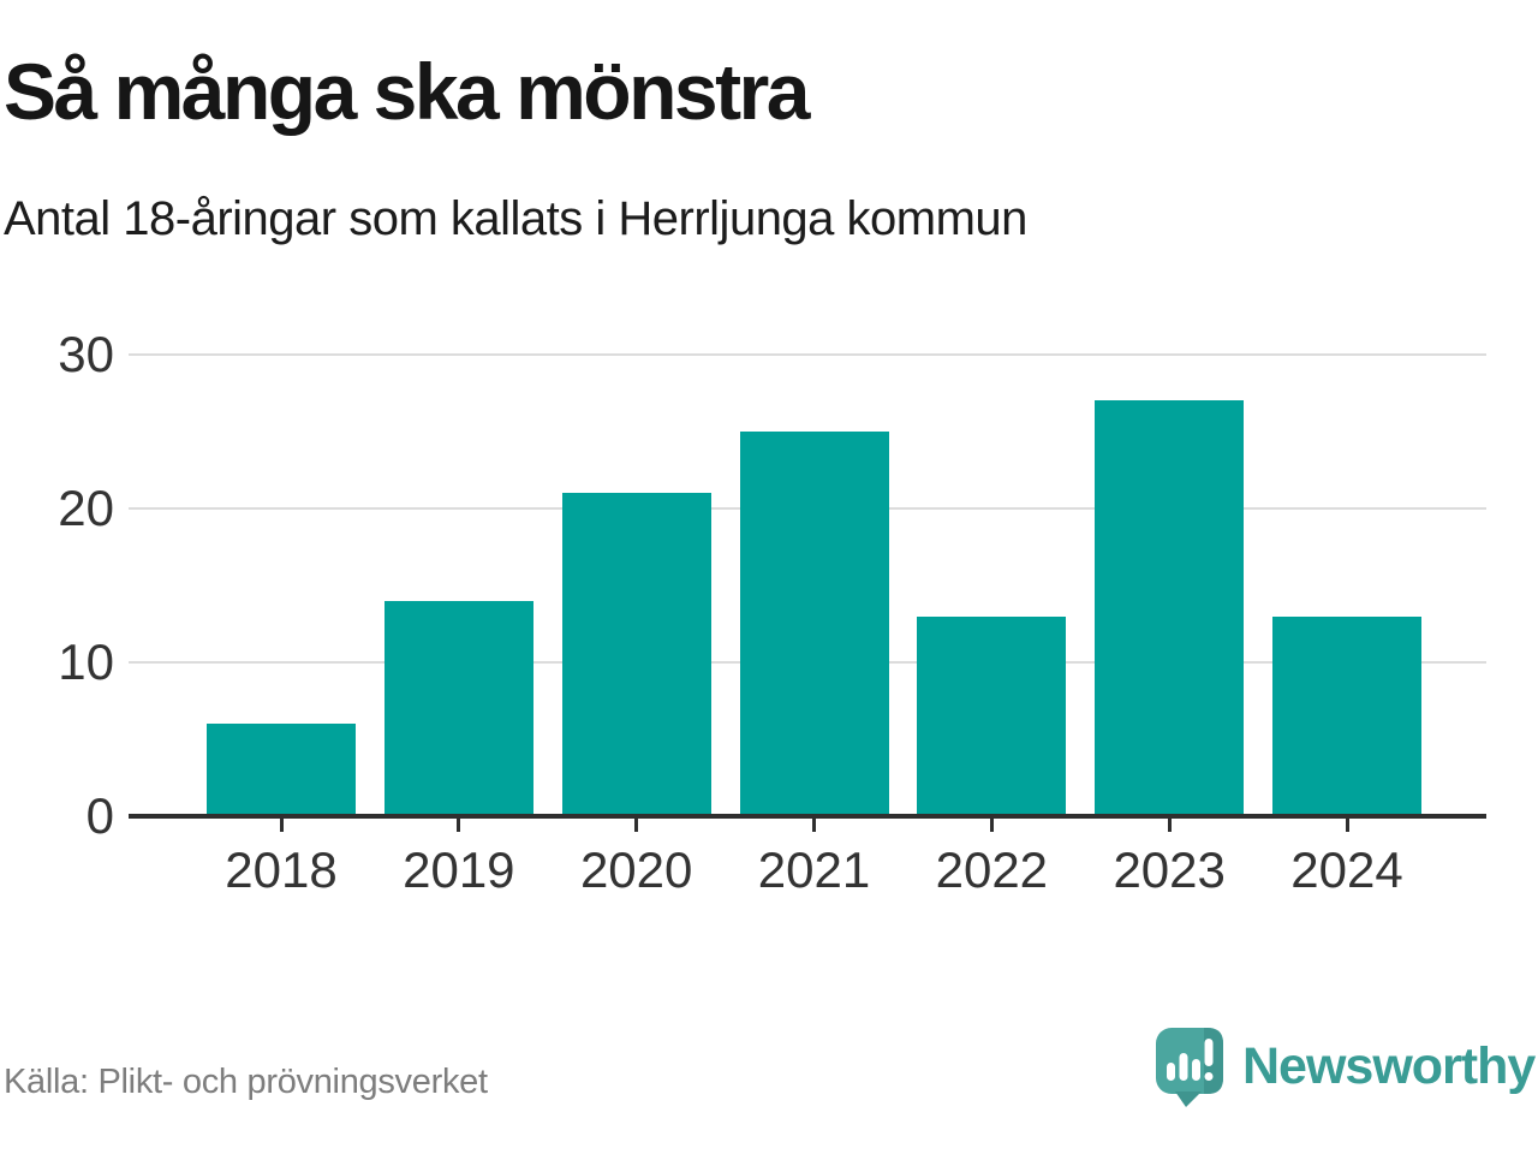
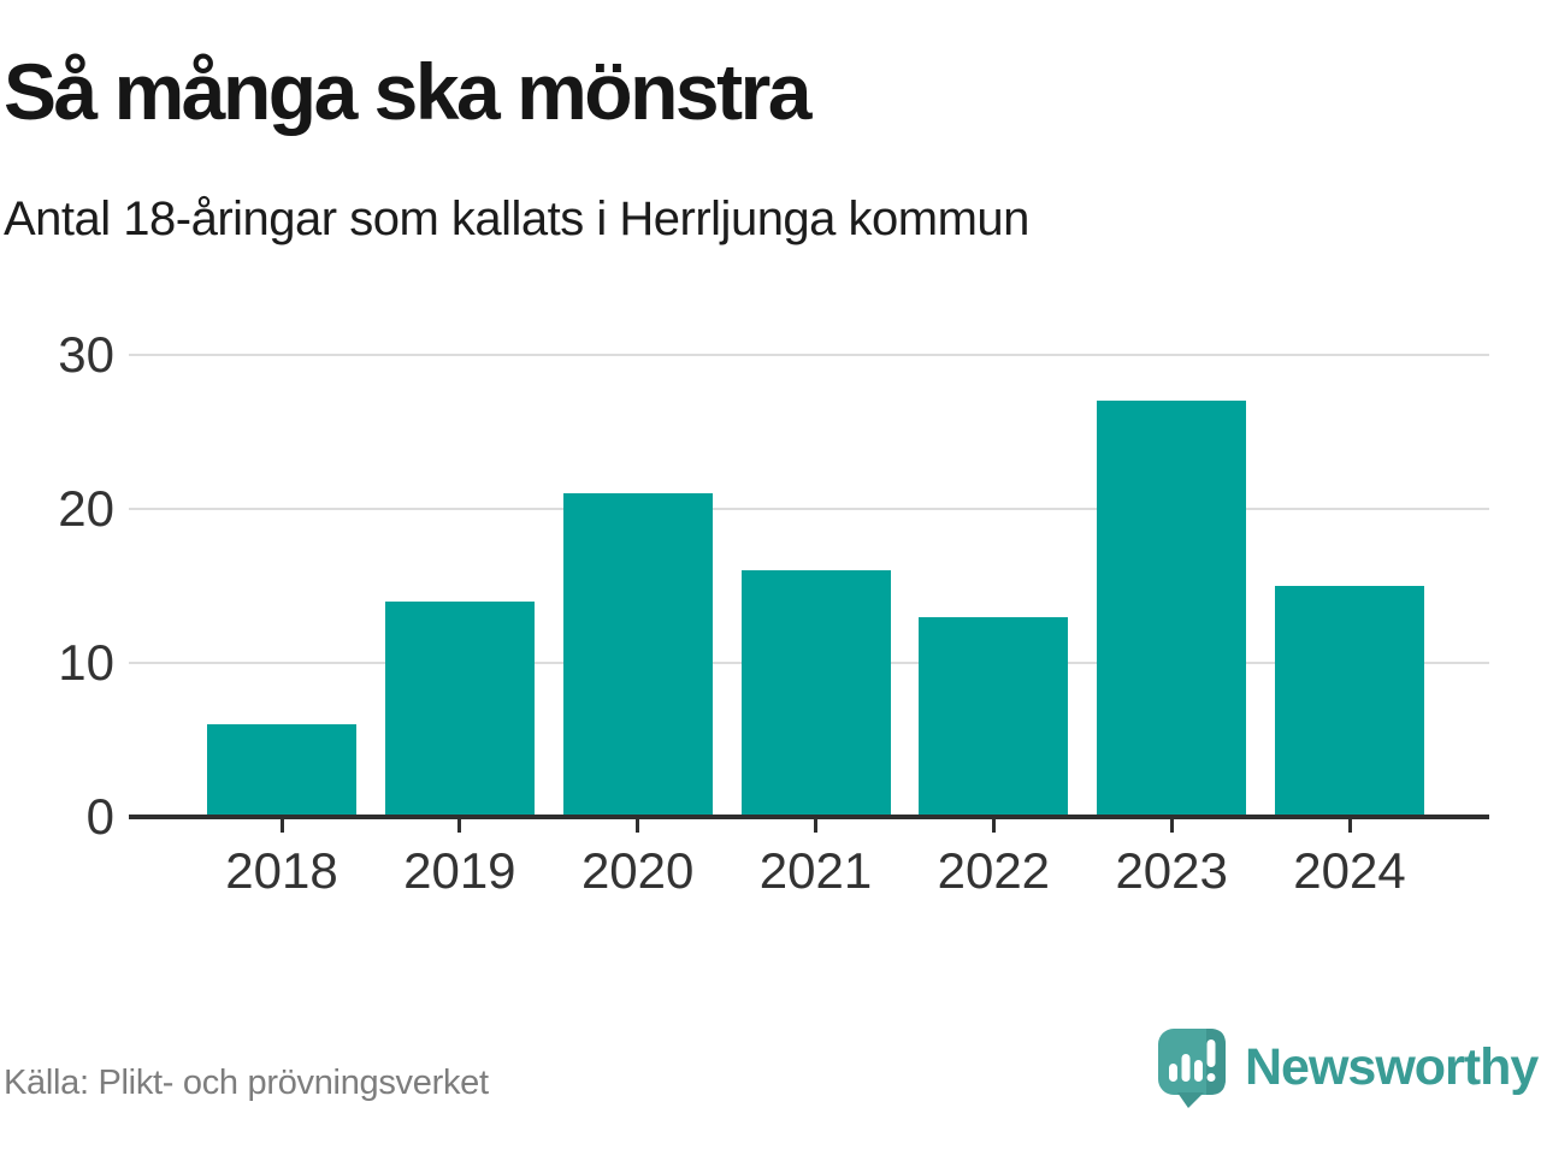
2021: 25 -> 16
2024: 13 -> 15
